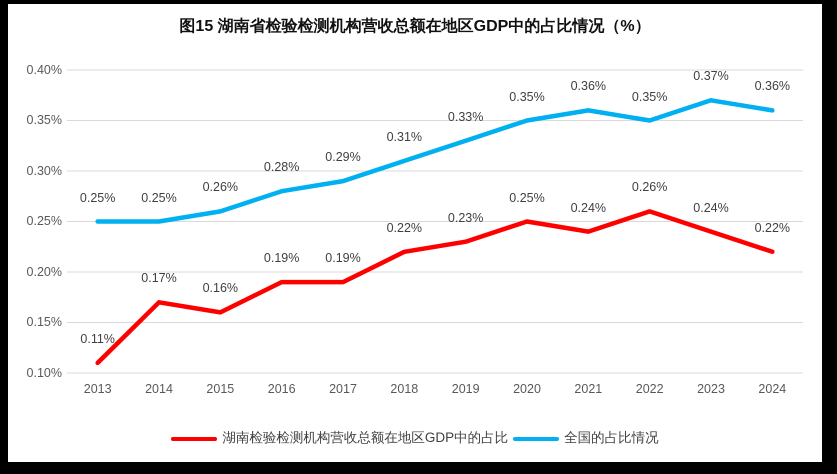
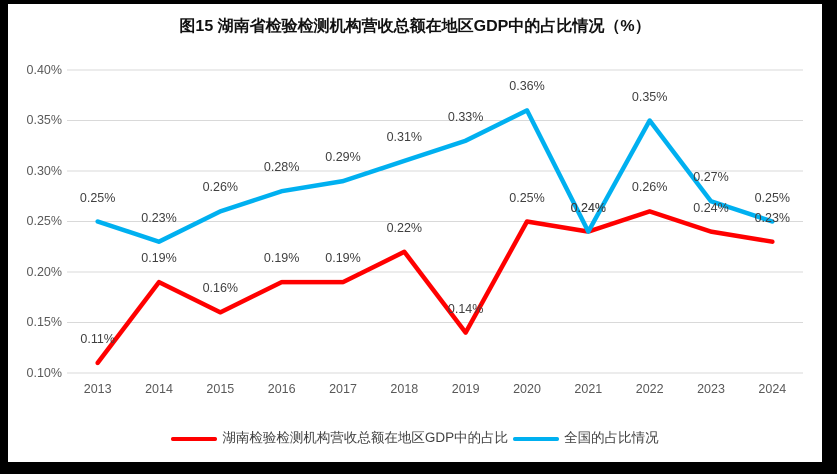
湖南检验检测机构营收总额在地区GDP中的占比/2014: 0.17% -> 0.19%
全国的占比情况/2014: 0.25% -> 0.23%
湖南检验检测机构营收总额在地区GDP中的占比/2019: 0.23% -> 0.14%
全国的占比情况/2020: 0.35% -> 0.36%
全国的占比情况/2021: 0.36% -> 0.24%
全国的占比情况/2023: 0.37% -> 0.27%
湖南检验检测机构营收总额在地区GDP中的占比/2024: 0.22% -> 0.23%
全国的占比情况/2024: 0.36% -> 0.25%
